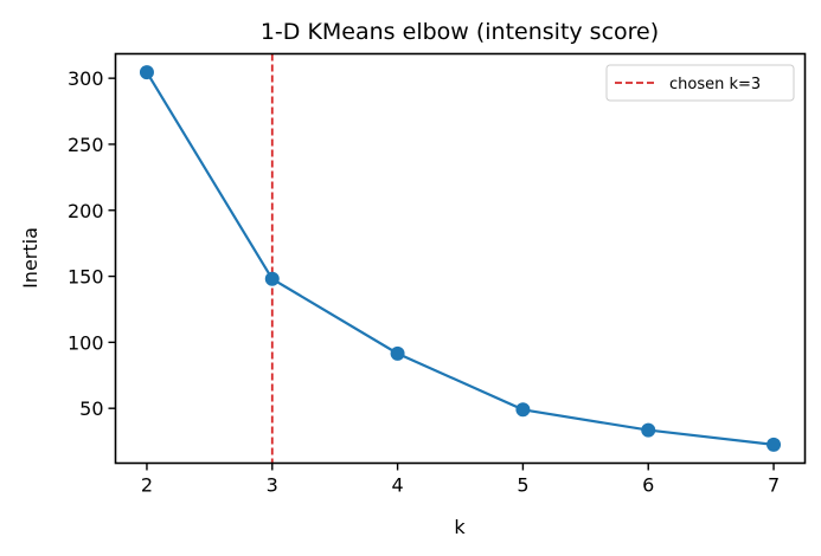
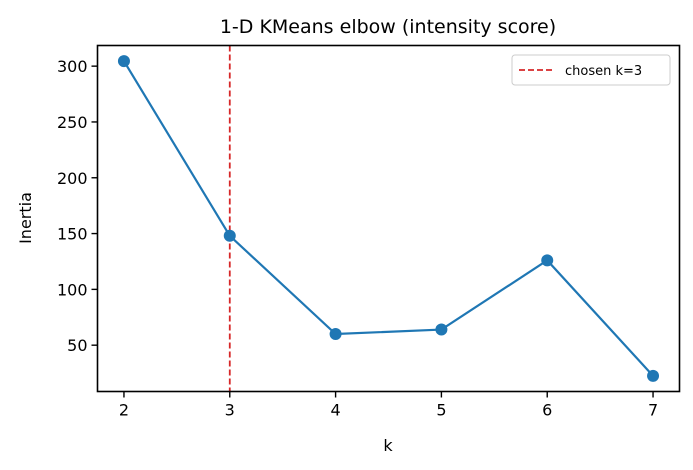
4: 92 -> 60
5: 49 -> 64
6: 34 -> 126
